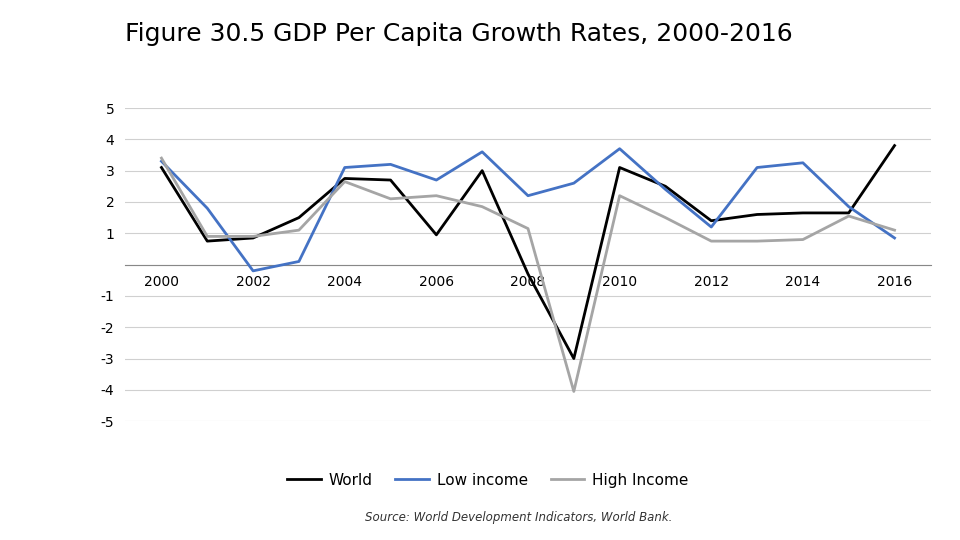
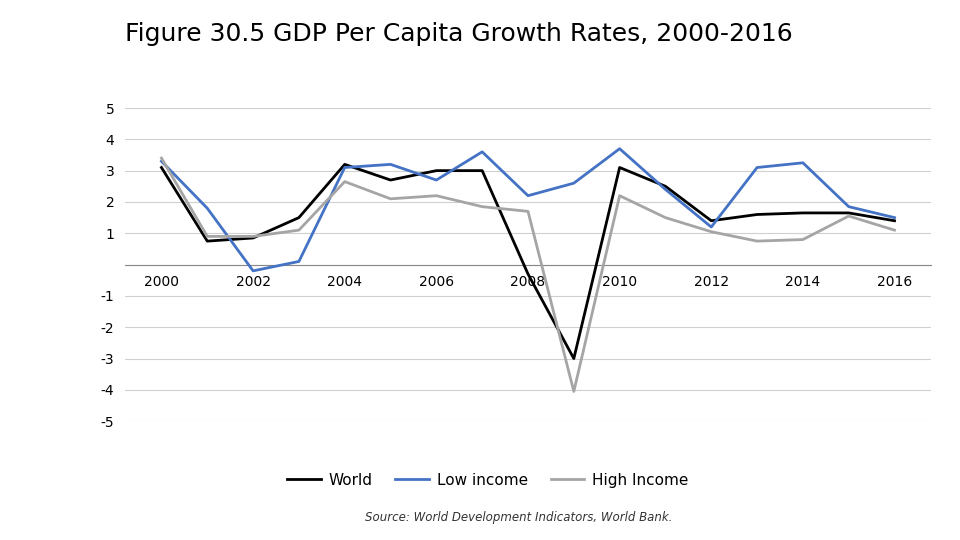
World/2004: 2.75 -> 3.20
World/2006: 0.95 -> 3.00
High Income/2008: 1.15 -> 1.70
High Income/2012: 0.75 -> 1.05
World/2016: 3.80 -> 1.40
Low income/2016: 0.85 -> 1.50
